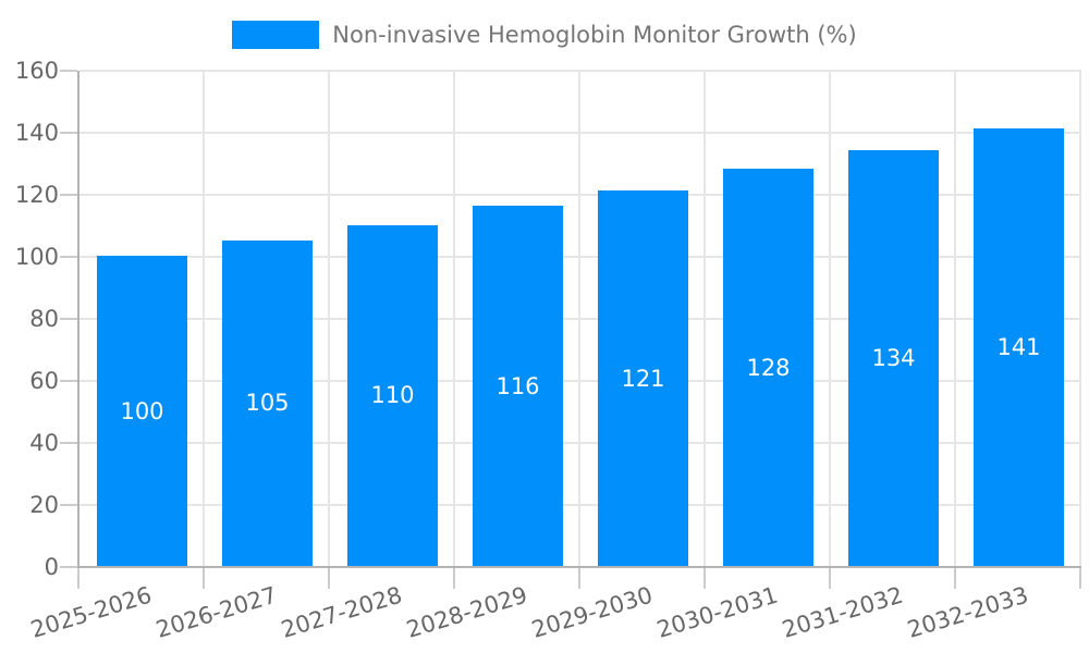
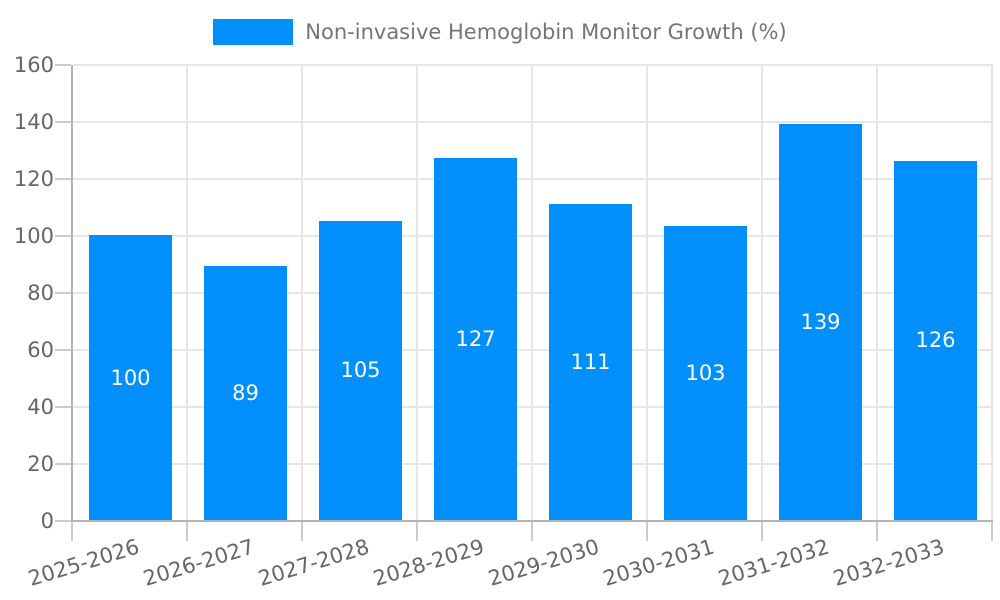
2026-2027: 105 -> 89
2027-2028: 110 -> 105
2028-2029: 116 -> 127
2029-2030: 121 -> 111
2030-2031: 128 -> 103
2031-2032: 134 -> 139
2032-2033: 141 -> 126
